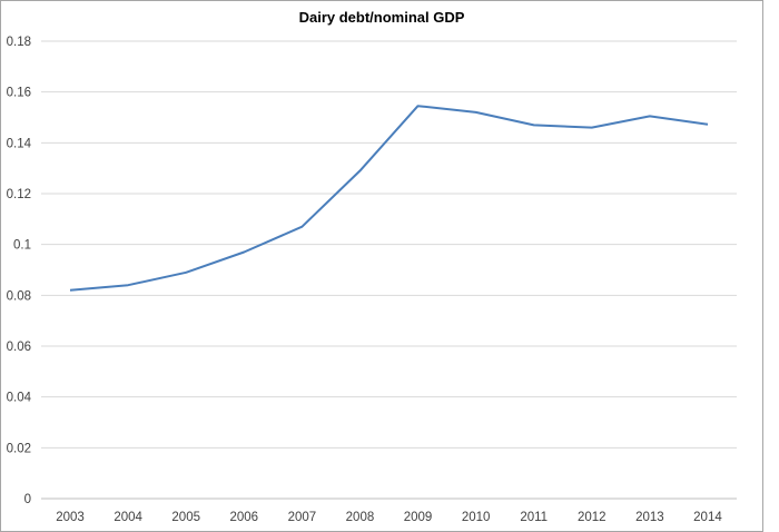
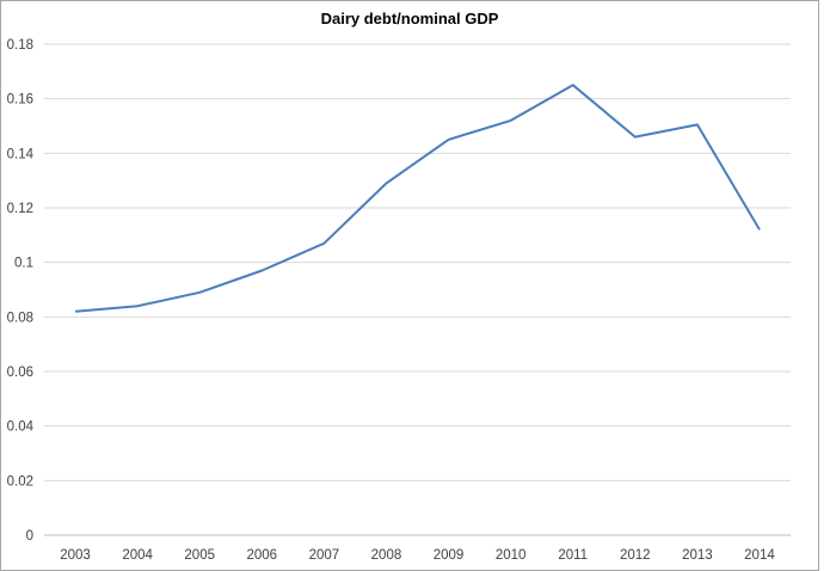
2009: 0.154 -> 0.145
2011: 0.147 -> 0.165
2014: 0.147 -> 0.112
